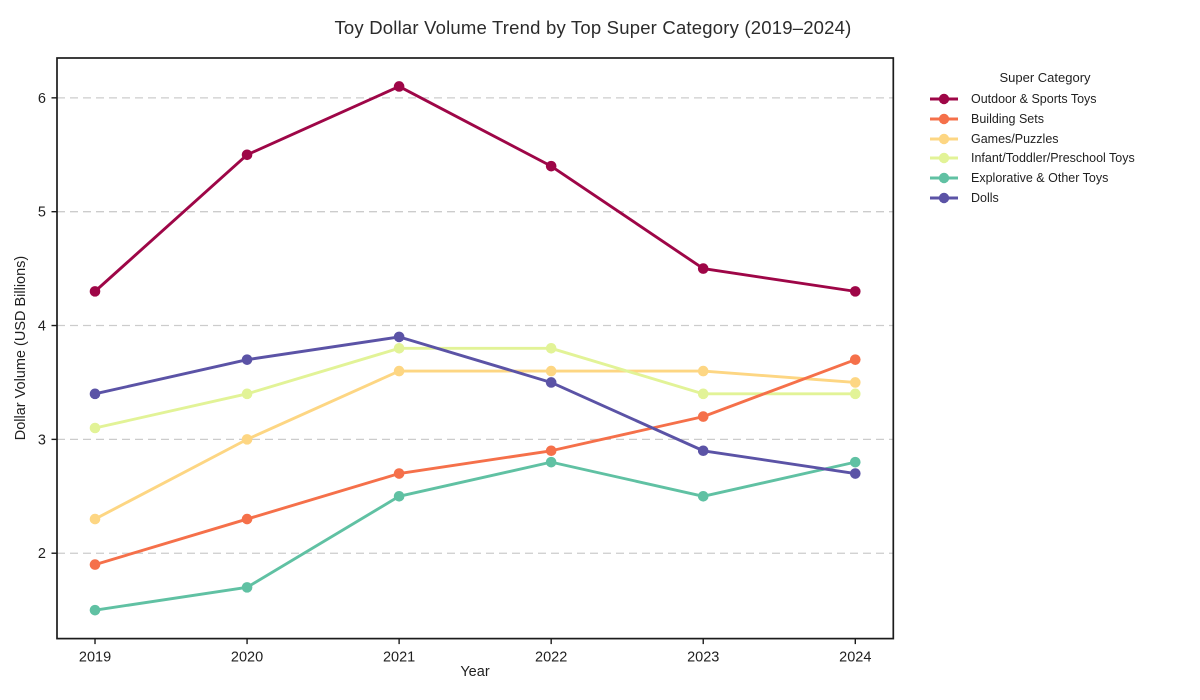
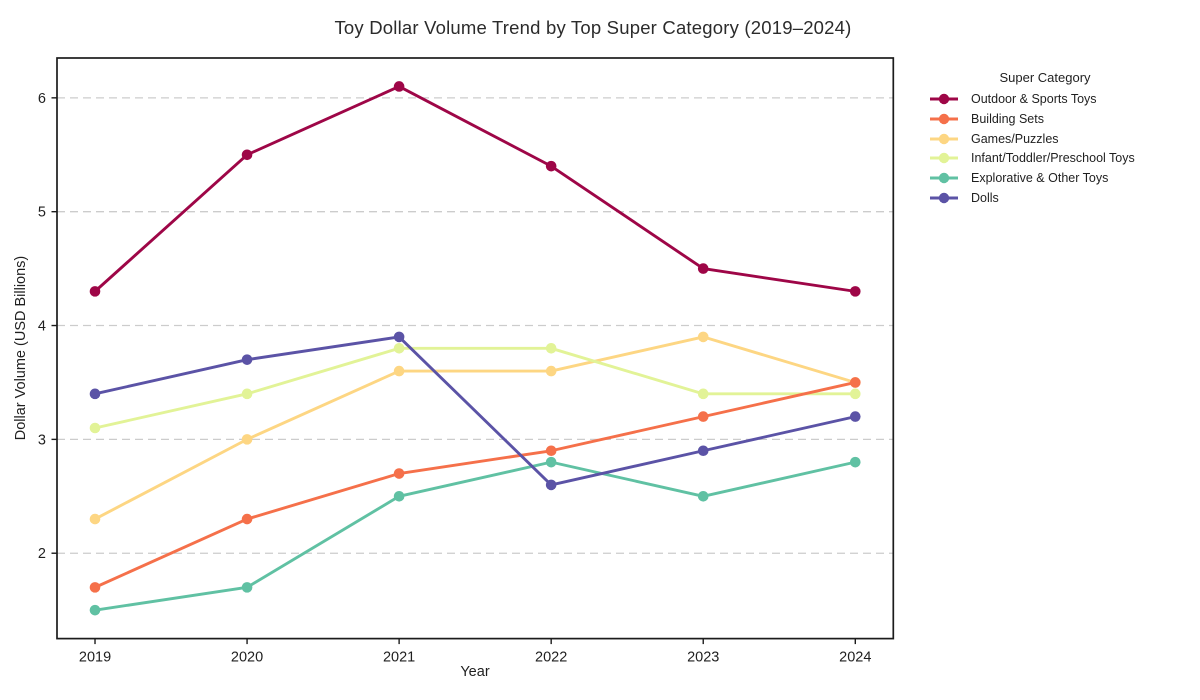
Building Sets/2019: 1.9 -> 1.7
Dolls/2022: 3.5 -> 2.6
Games/Puzzles/2023: 3.6 -> 3.9
Building Sets/2024: 3.7 -> 3.5
Dolls/2024: 2.7 -> 3.2
